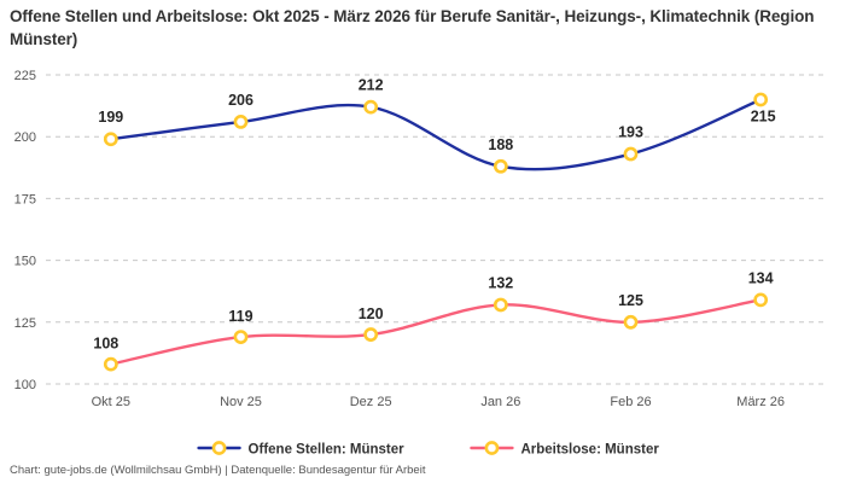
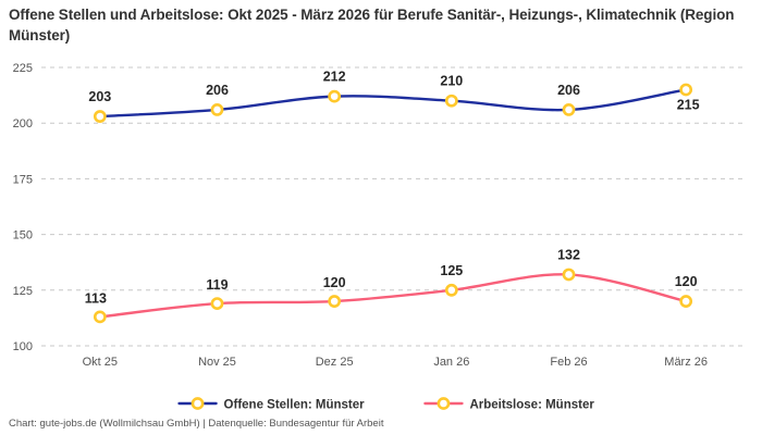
Offene Stellen: Münster/Okt 25: 199 -> 203
Arbeitslose: Münster/Okt 25: 108 -> 113
Offene Stellen: Münster/Jan 26: 188 -> 210
Arbeitslose: Münster/Jan 26: 132 -> 125
Offene Stellen: Münster/Feb 26: 193 -> 206
Arbeitslose: Münster/Feb 26: 125 -> 132
Arbeitslose: Münster/März 26: 134 -> 120
